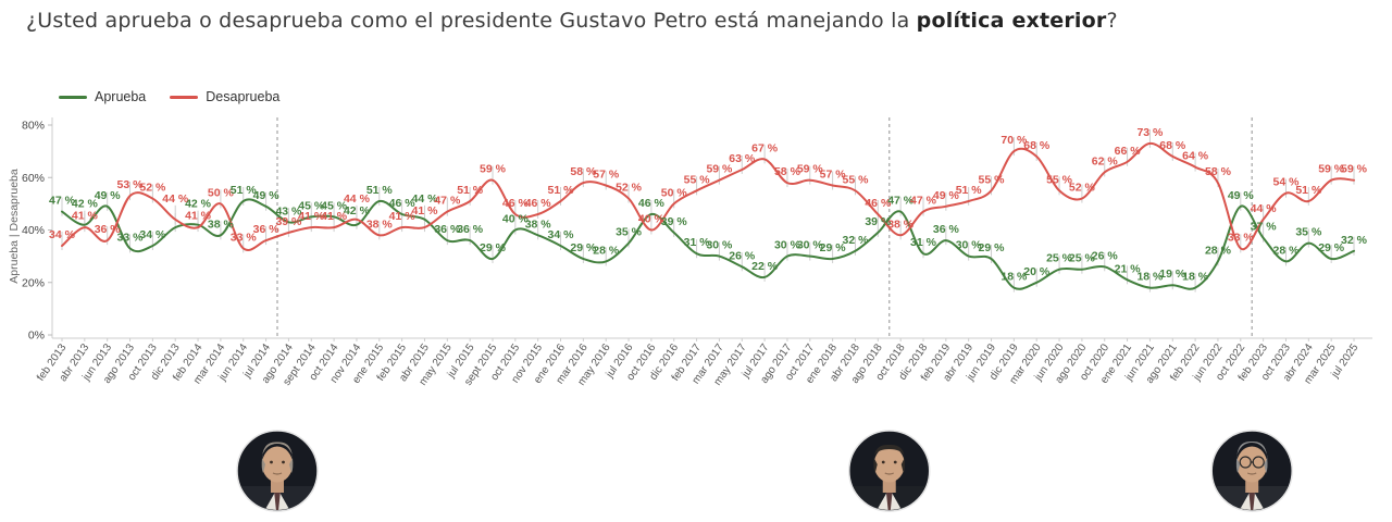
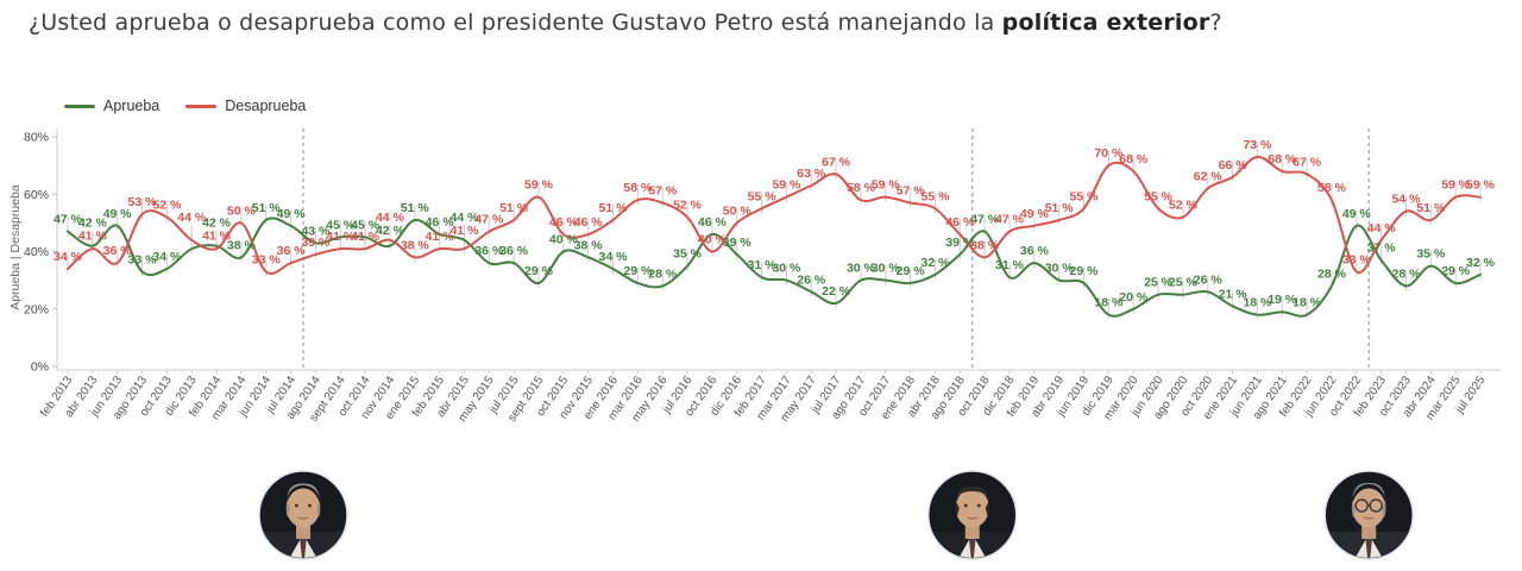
Desaprueba/feb 2022: 64 -> 67
